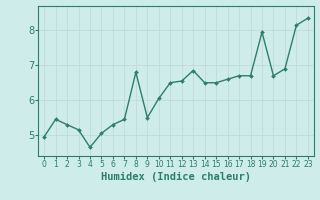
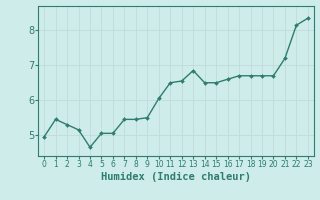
6: 5.30 -> 5.05
8: 6.80 -> 5.45
19: 7.95 -> 6.70
21: 6.90 -> 7.20
